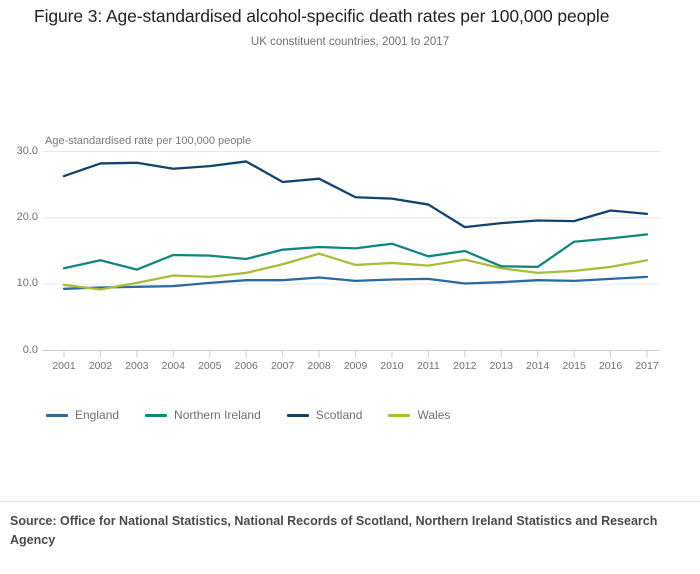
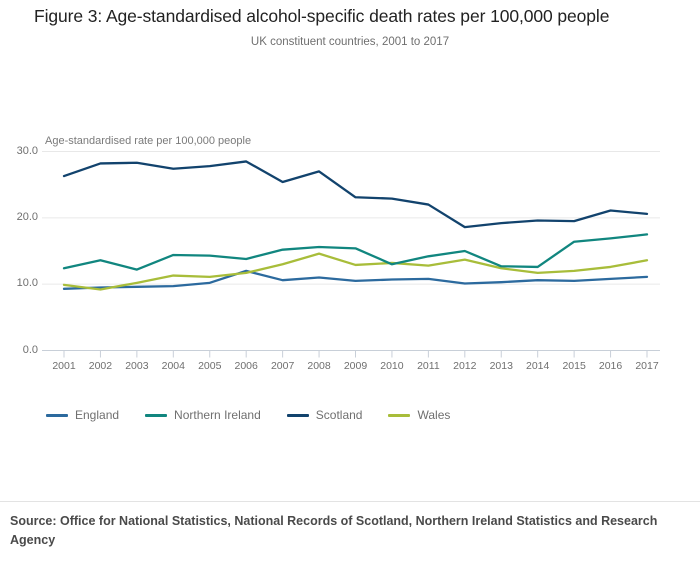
England/2006: 11 -> 12
Scotland/2008: 26 -> 27
Northern Ireland/2010: 16 -> 13
